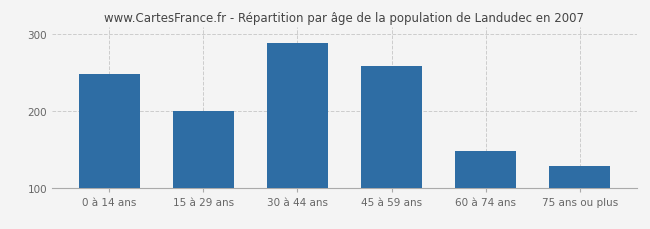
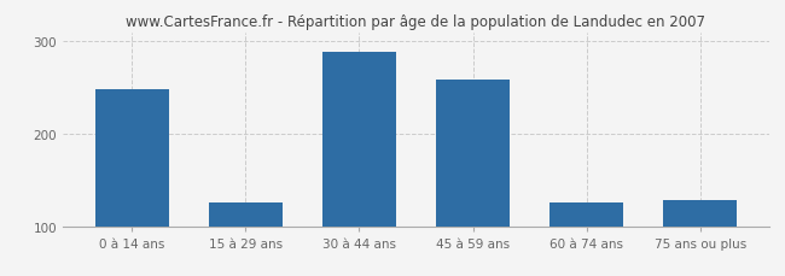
15 à 29 ans: 200 -> 126
60 à 74 ans: 148 -> 126
